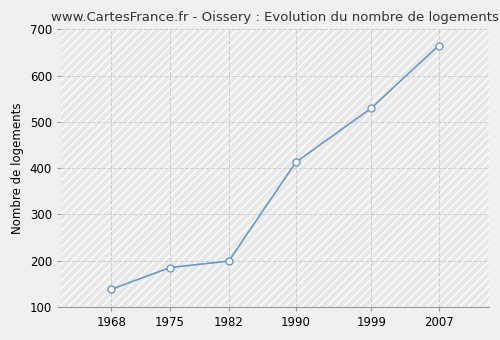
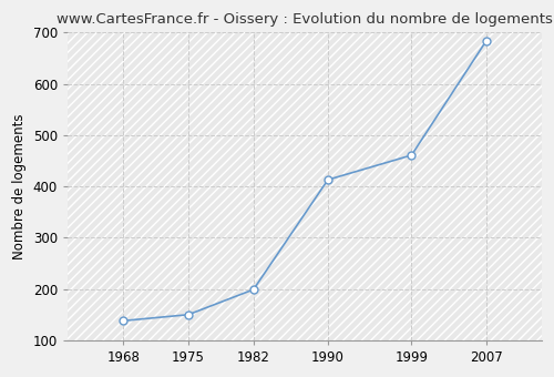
1975: 185 -> 150
1999: 530 -> 461
2007: 665 -> 683
